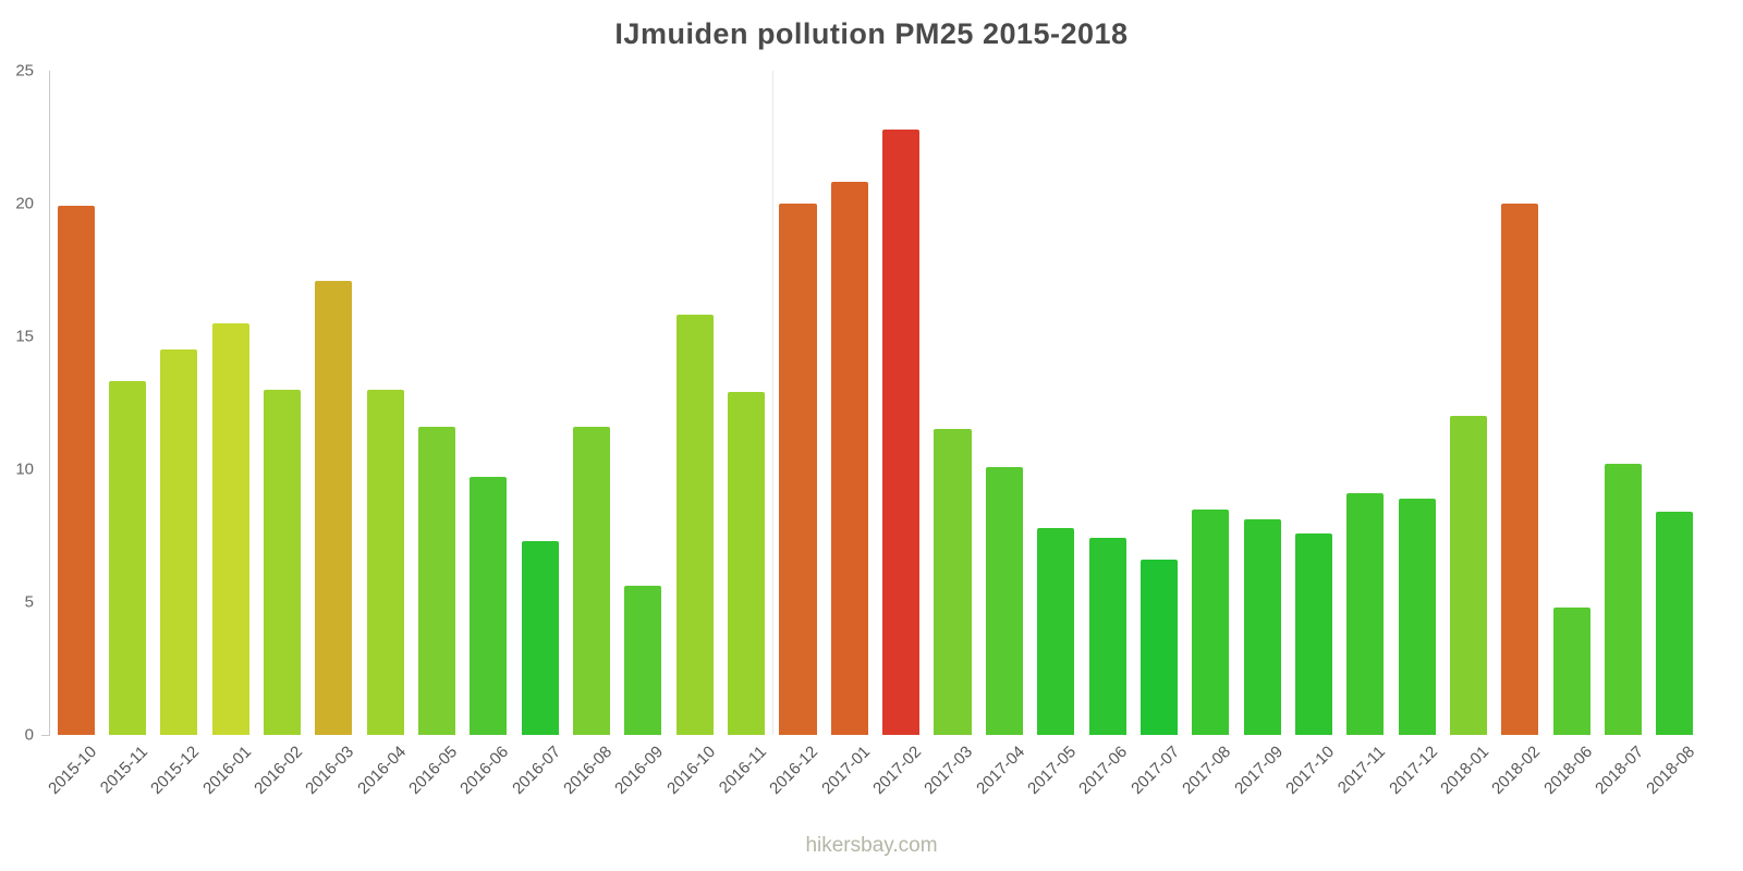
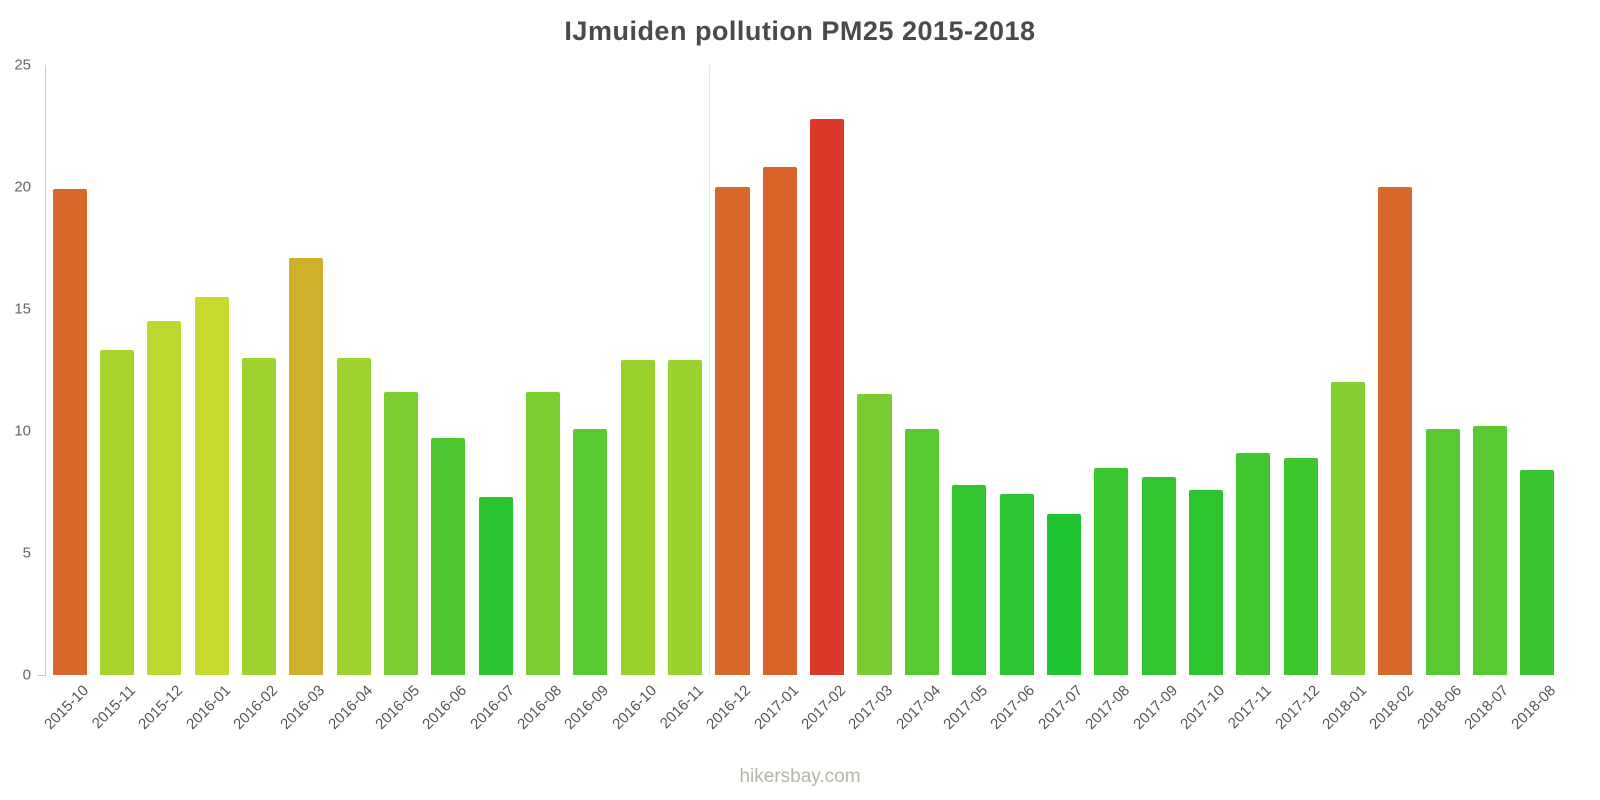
2016-09: 5.6 -> 10.1
2016-10: 15.8 -> 12.9
2018-06: 4.8 -> 10.1
